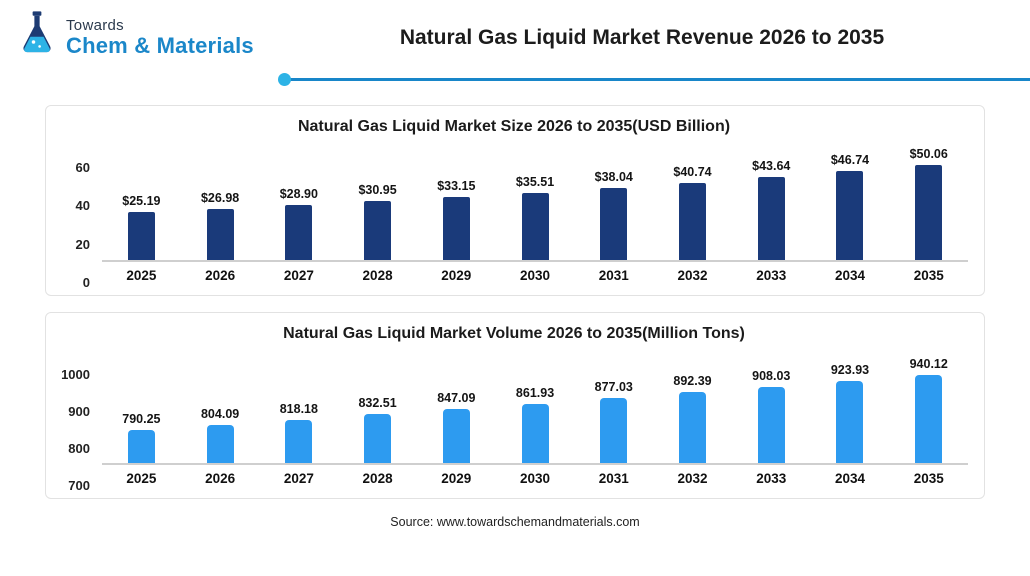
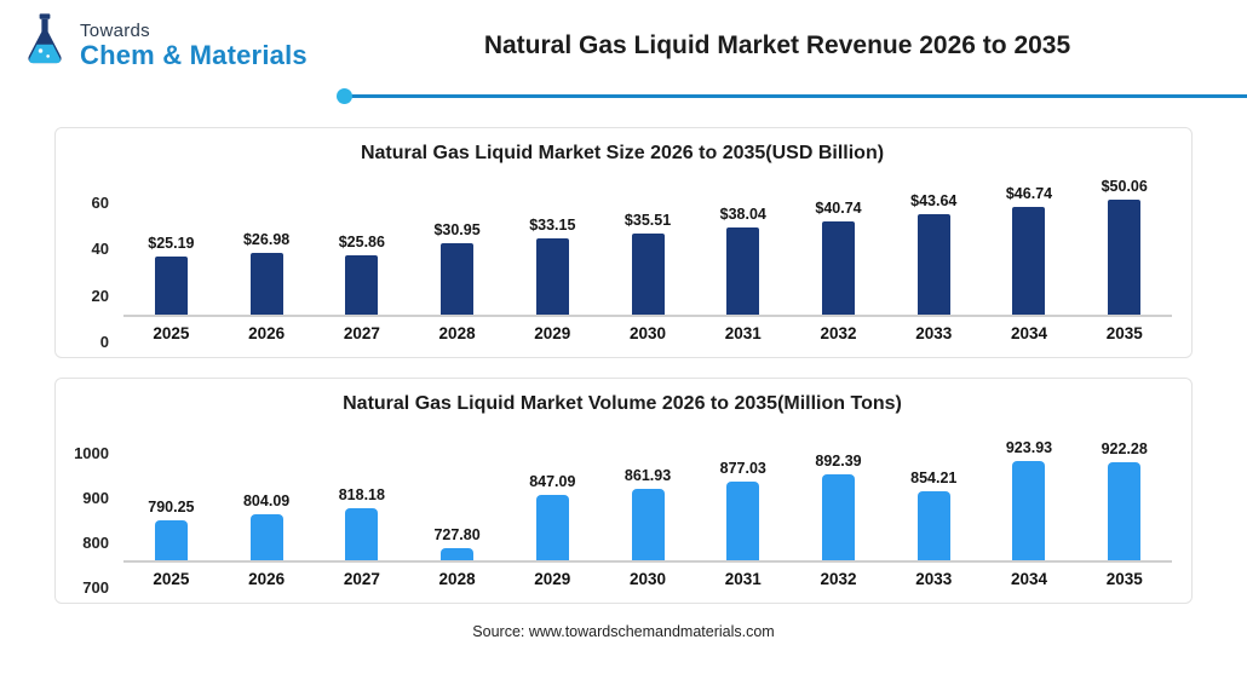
Natural Gas Liquid Market Size 2026 to 2035(USD Billion)/2027: $28.90 -> $25.86
Natural Gas Liquid Market Volume 2026 to 2035(Million Tons)/2028: 832.51 -> 727.80
Natural Gas Liquid Market Volume 2026 to 2035(Million Tons)/2033: 908.03 -> 854.21
Natural Gas Liquid Market Volume 2026 to 2035(Million Tons)/2035: 940.12 -> 922.28
